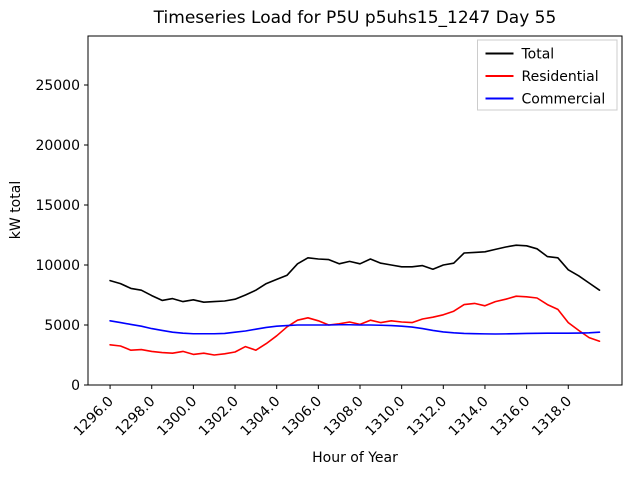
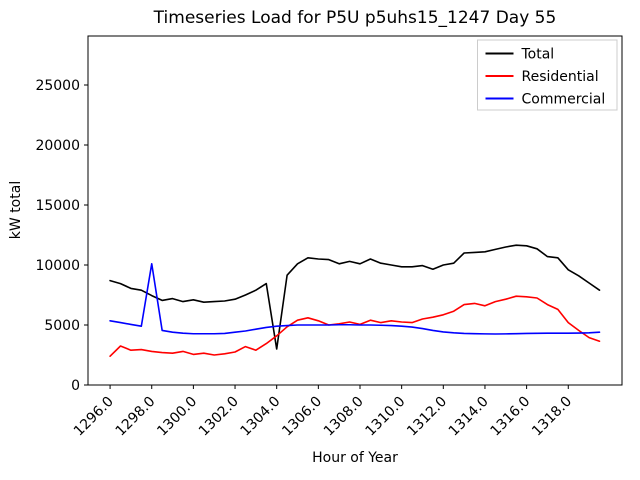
Residential/1296.0: 3400 -> 2400
Commercial/1298.0: 4700 -> 10100
Total/1304.0: 8800 -> 3000
